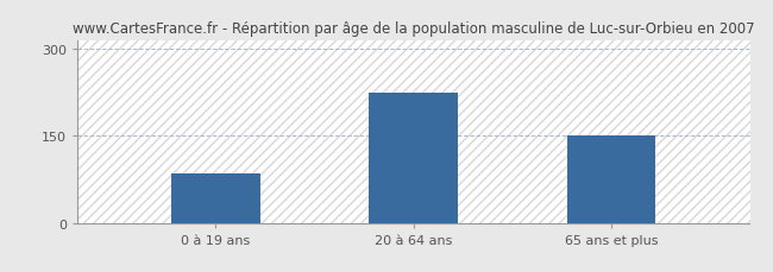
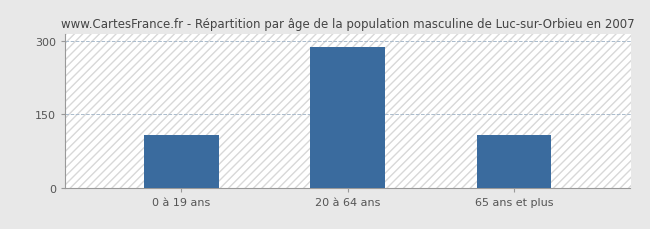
0 à 19 ans: 85 -> 107
20 à 64 ans: 225 -> 288
65 ans et plus: 150 -> 107
